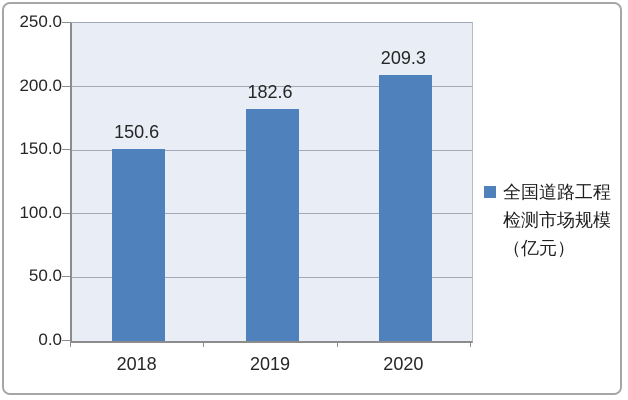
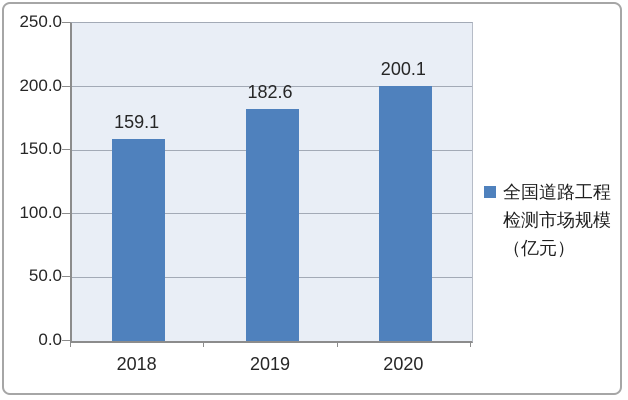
2018: 150.6 -> 159.1
2020: 209.3 -> 200.1
